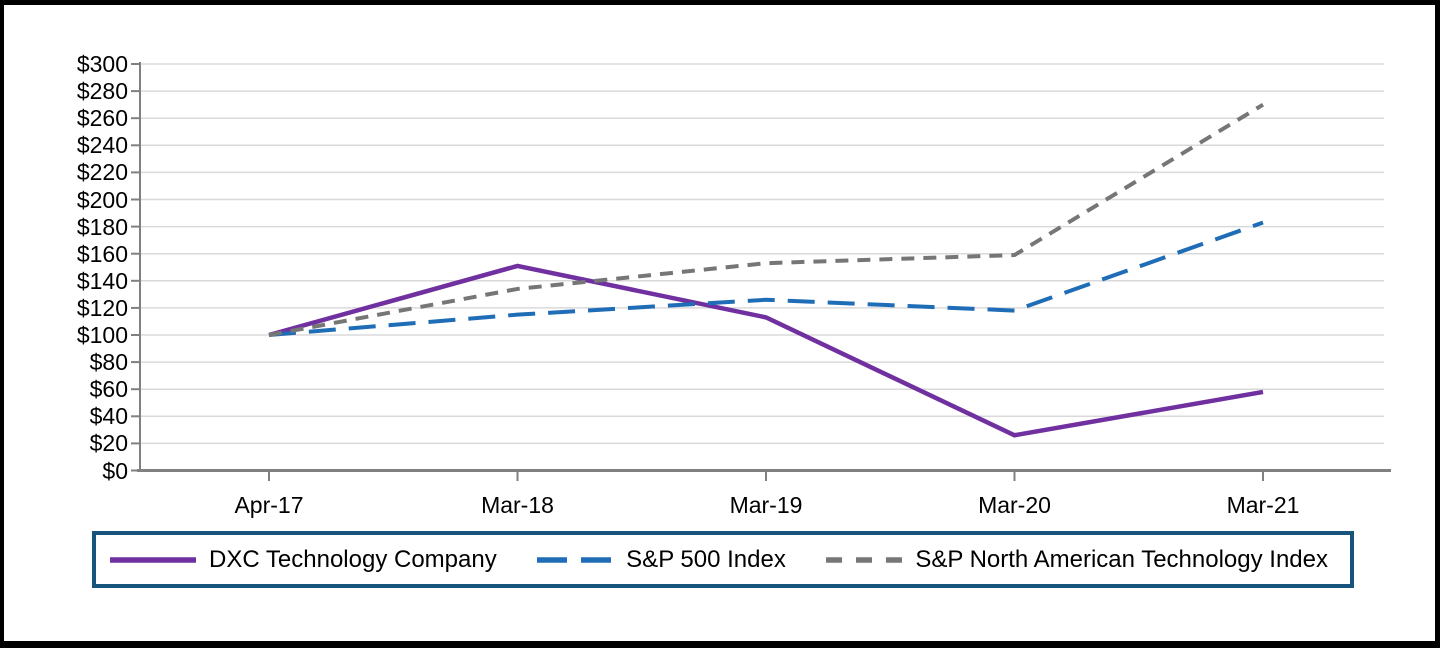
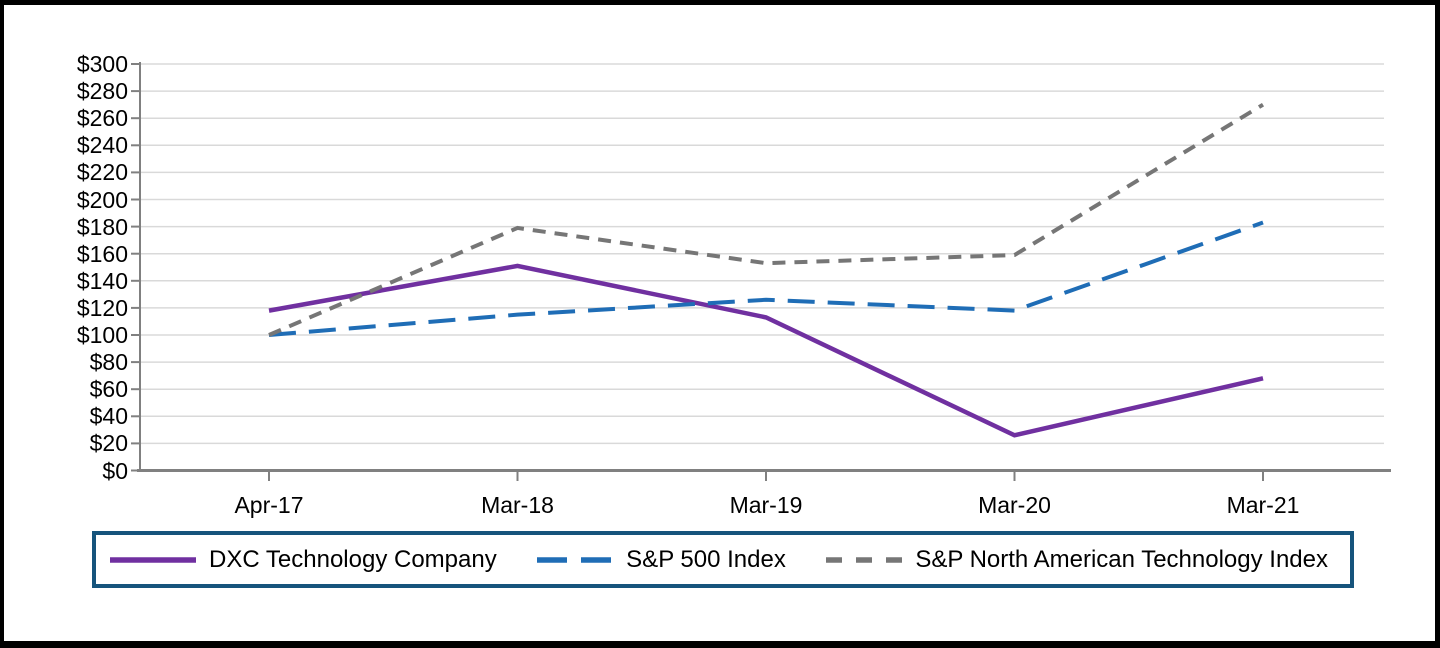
DXC Technology Company/Apr-17: $100 -> $118
S&P North American Technology Index/Mar-18: $134 -> $179
DXC Technology Company/Mar-21: $58 -> $68
